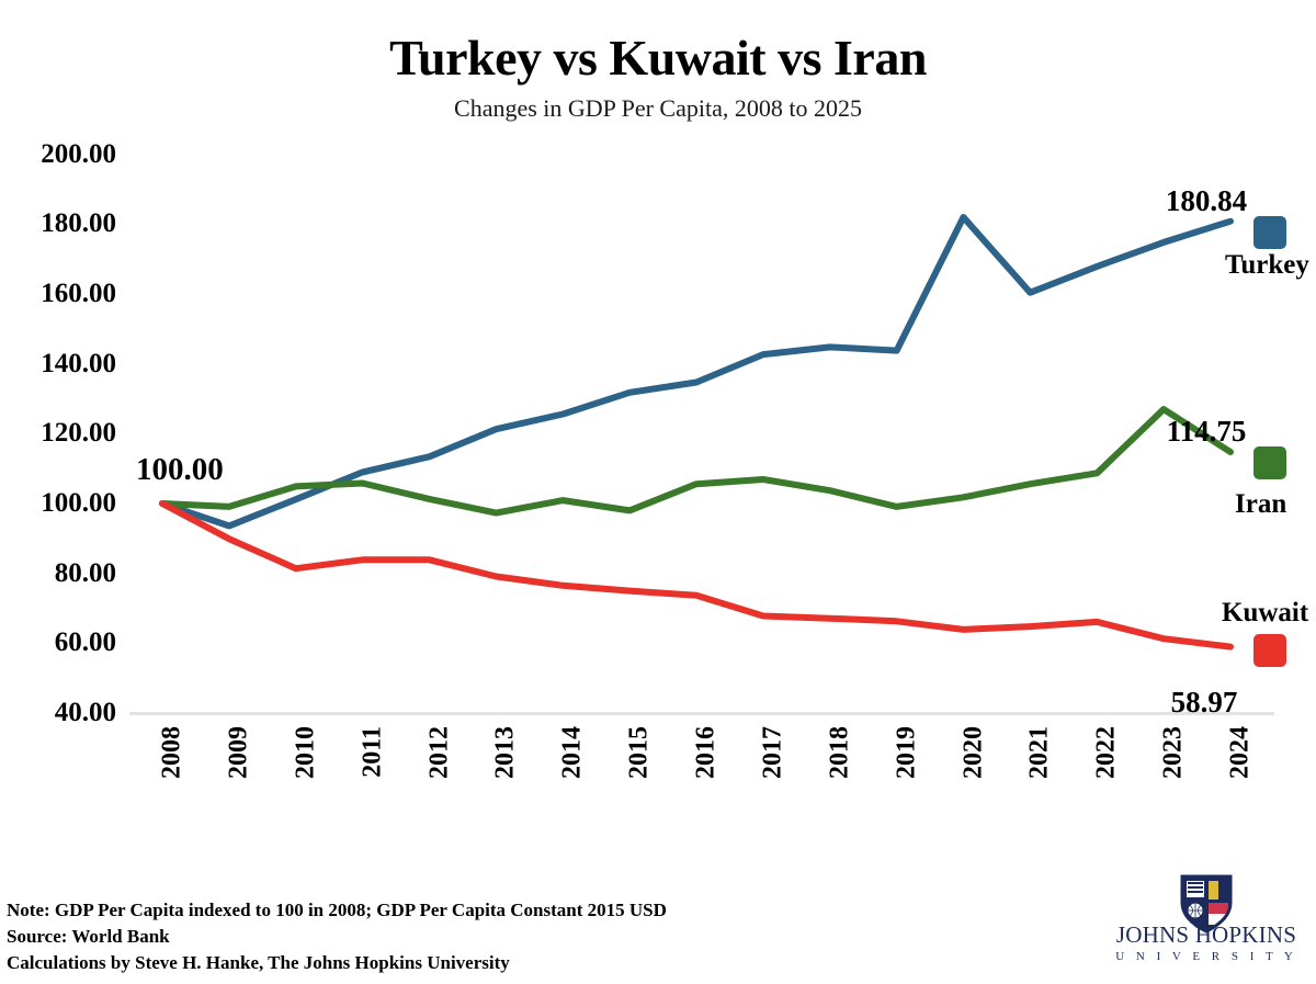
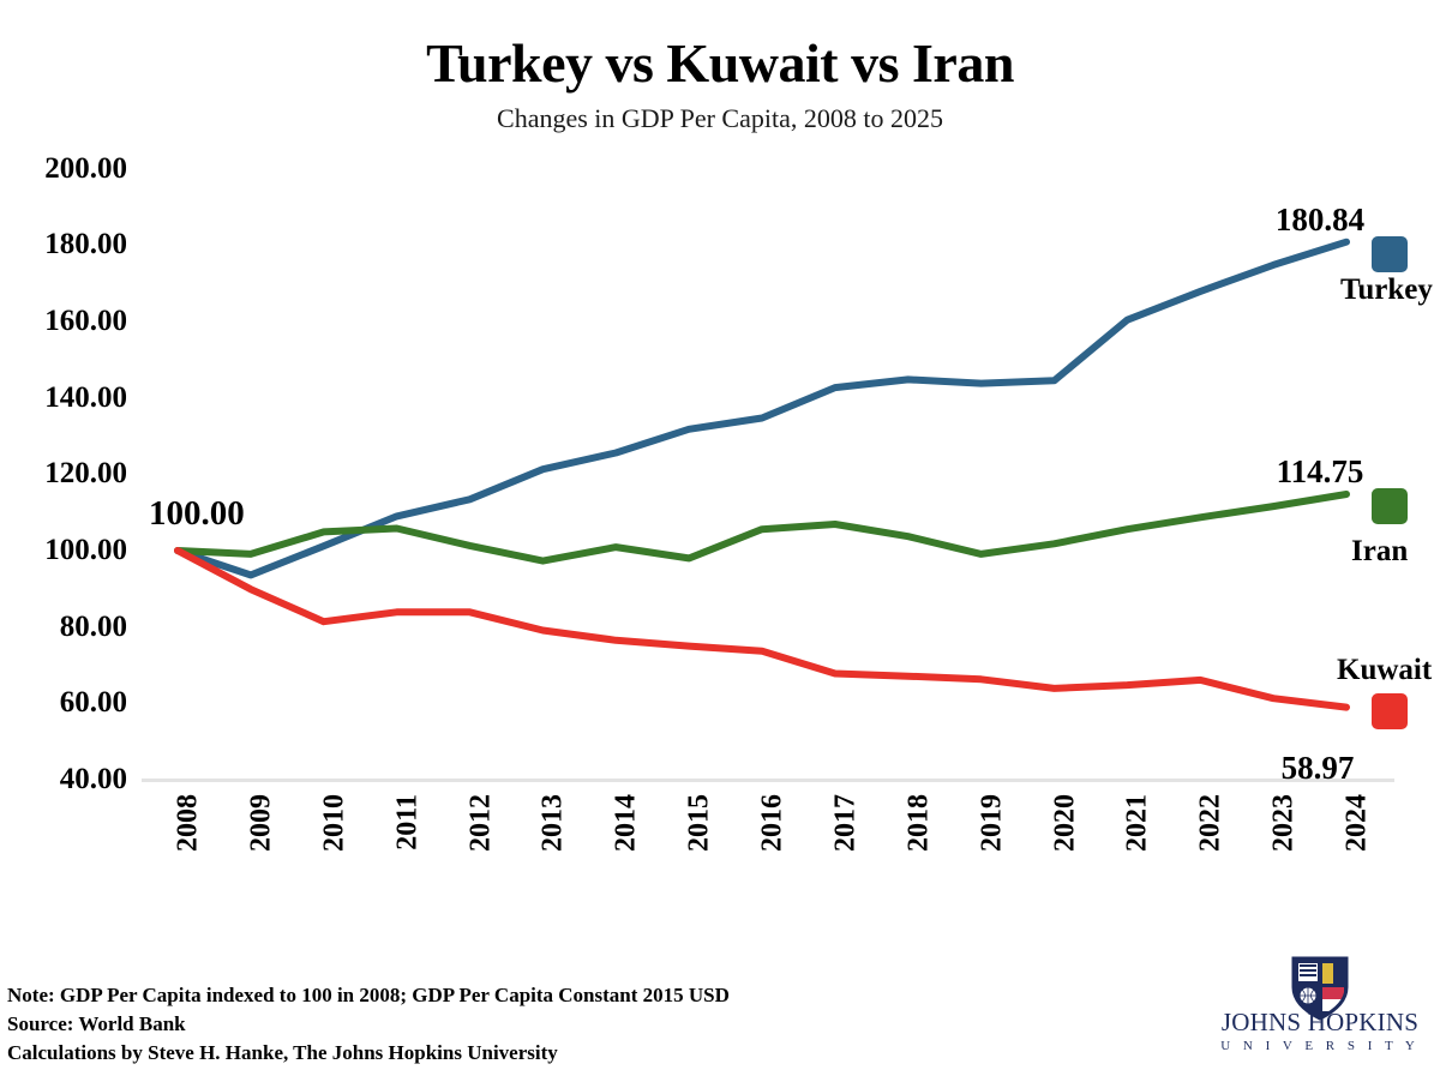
Turkey/2020: 182 -> 144
Iran/2023: 127 -> 112
